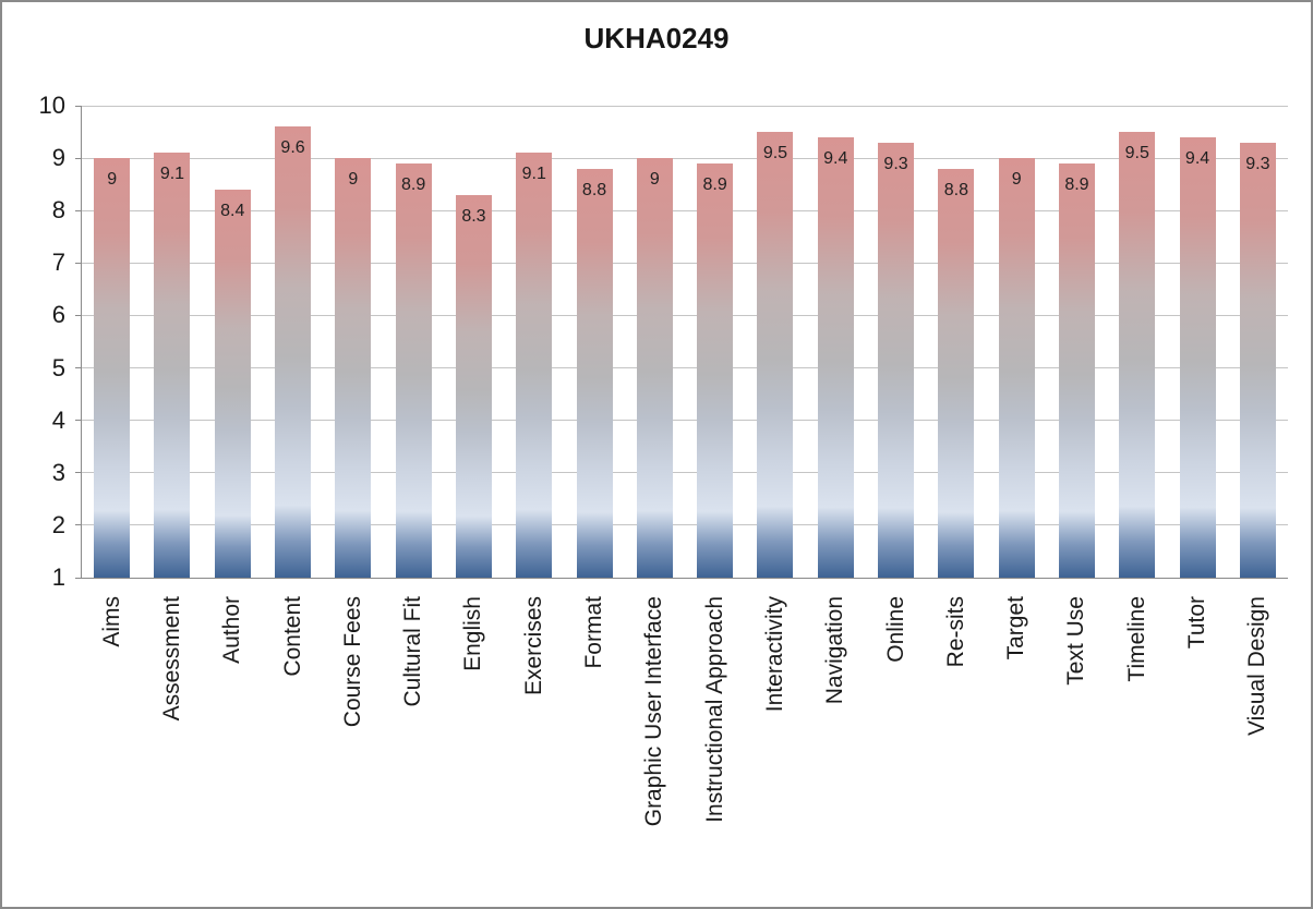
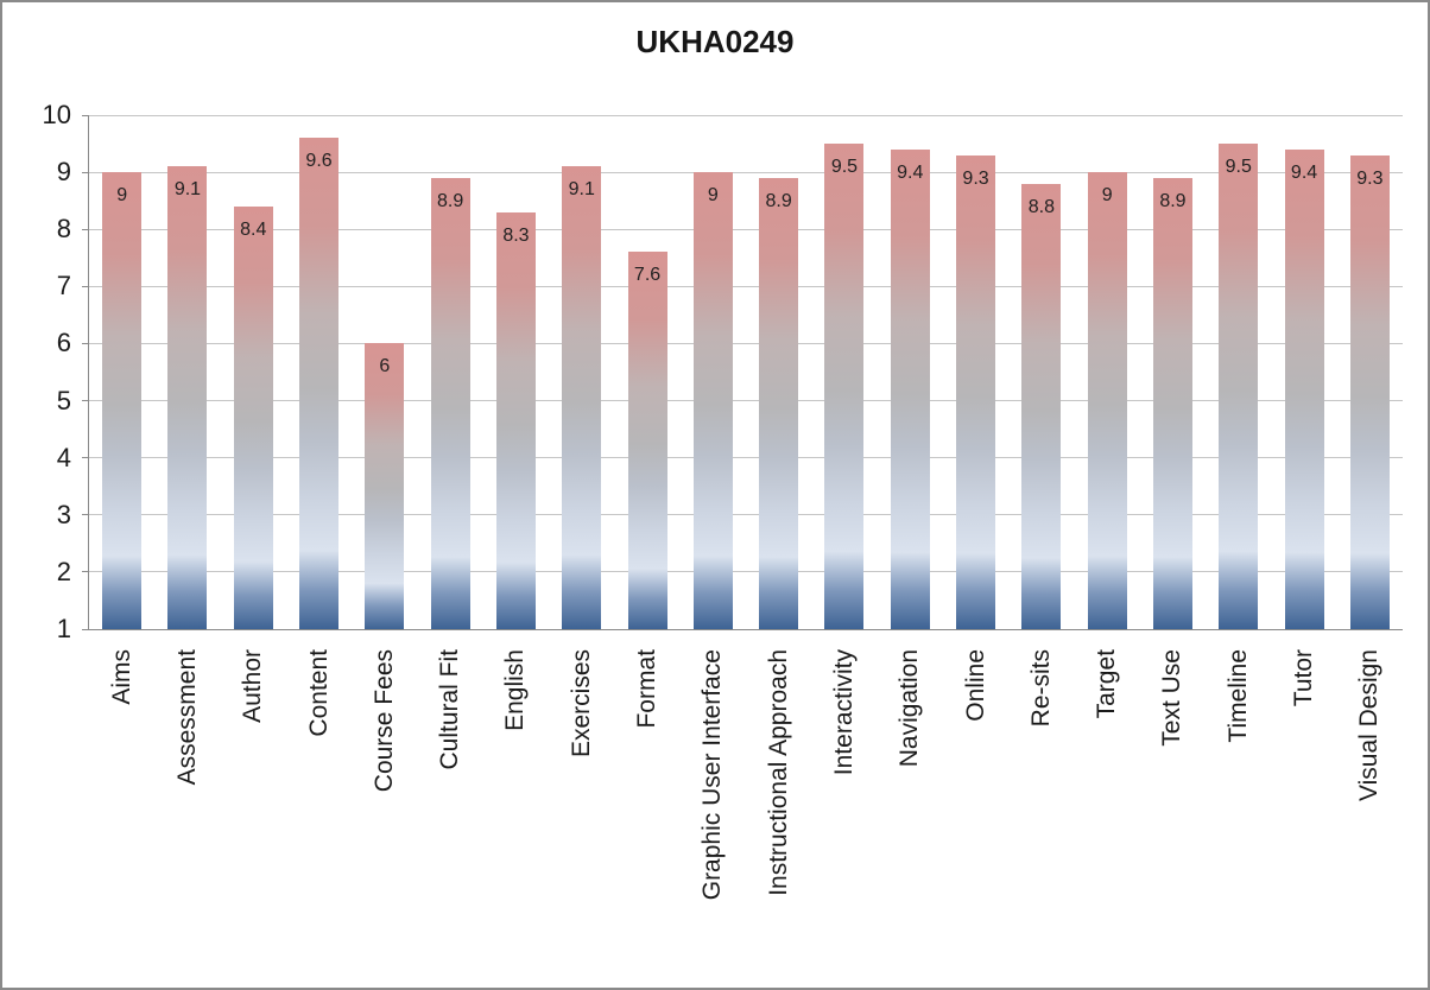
Course Fees: 9 -> 6
Format: 8.8 -> 7.6
